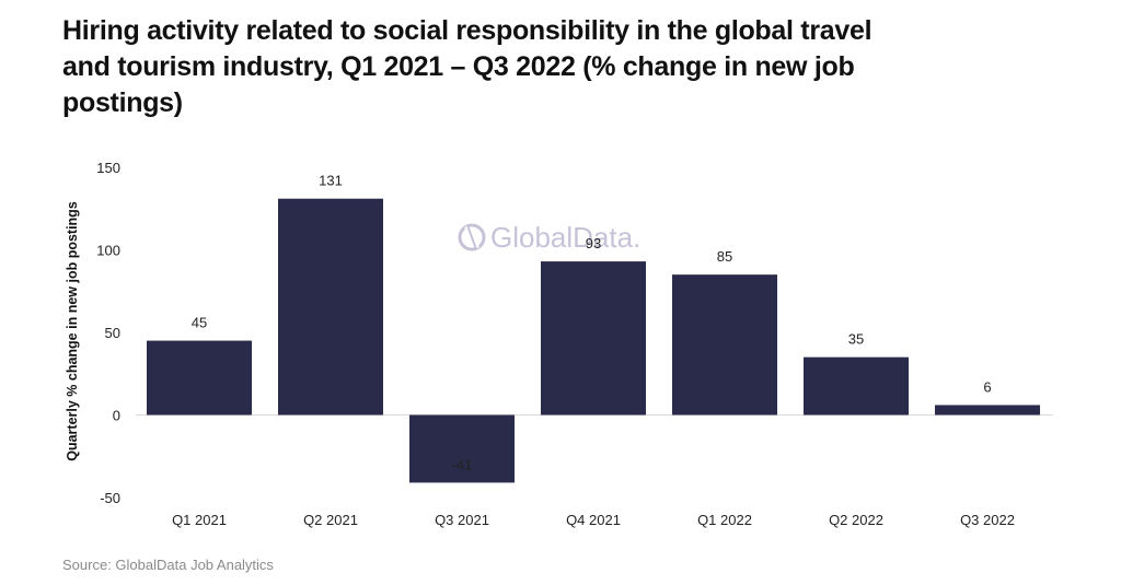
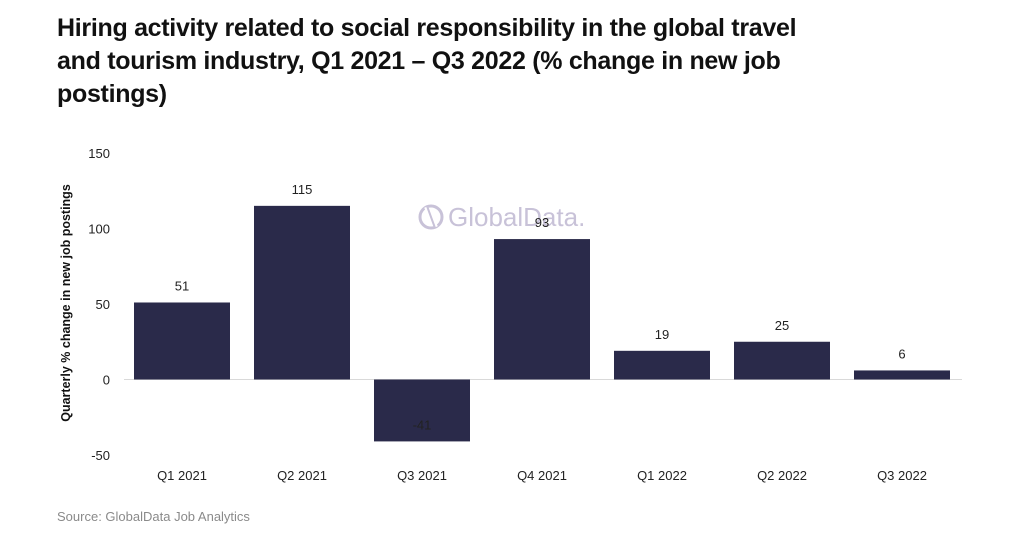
Q1 2021: 45 -> 51
Q2 2021: 131 -> 115
Q1 2022: 85 -> 19
Q2 2022: 35 -> 25
